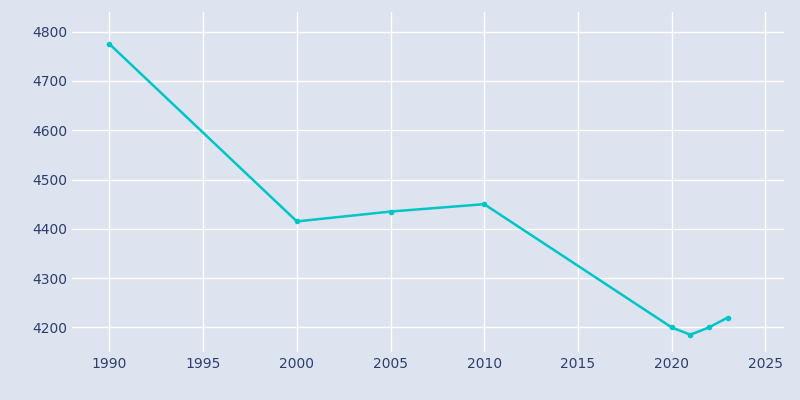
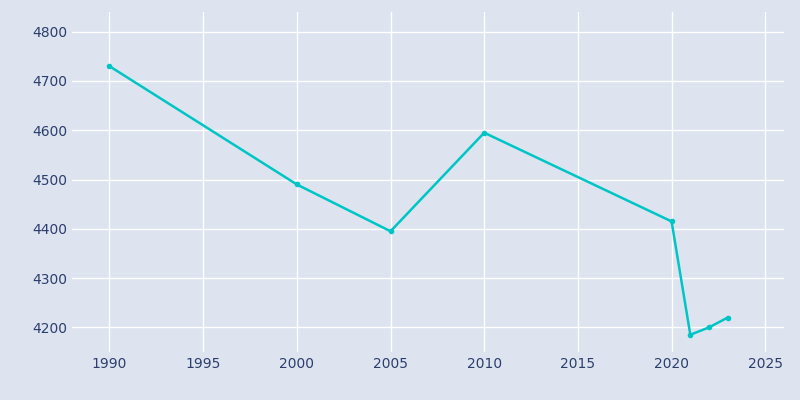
1990: 4775 -> 4730
2000: 4415 -> 4490
2005: 4435 -> 4395
2010: 4450 -> 4595
2020: 4200 -> 4415
